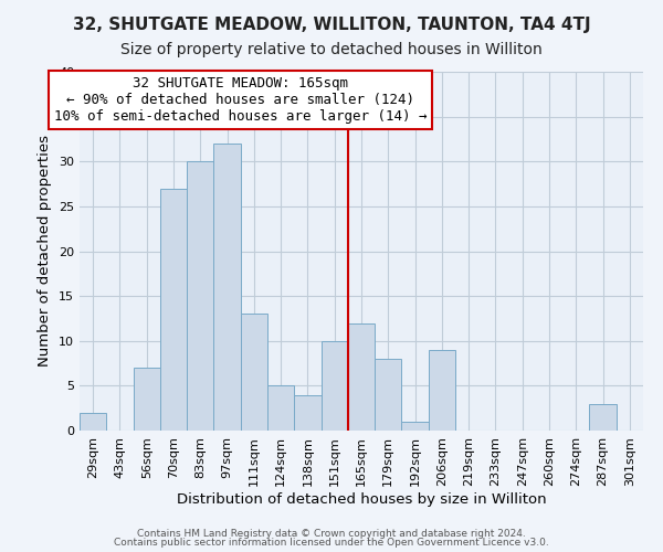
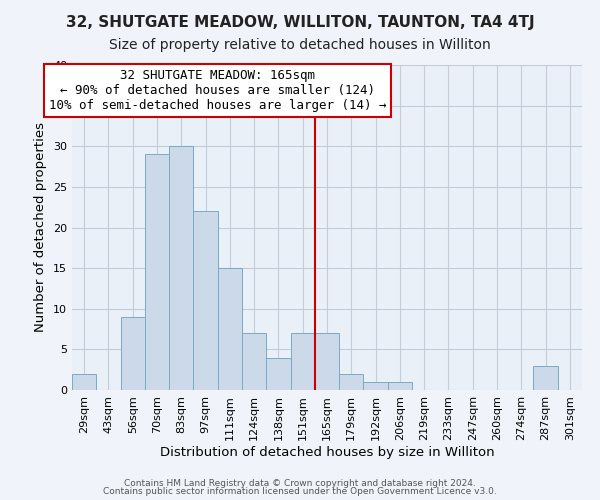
56sqm: 7 -> 9
70sqm: 27 -> 29
97sqm: 32 -> 22
111sqm: 13 -> 15
124sqm: 5 -> 7
151sqm: 10 -> 7
165sqm: 12 -> 7
179sqm: 8 -> 2
206sqm: 9 -> 1
